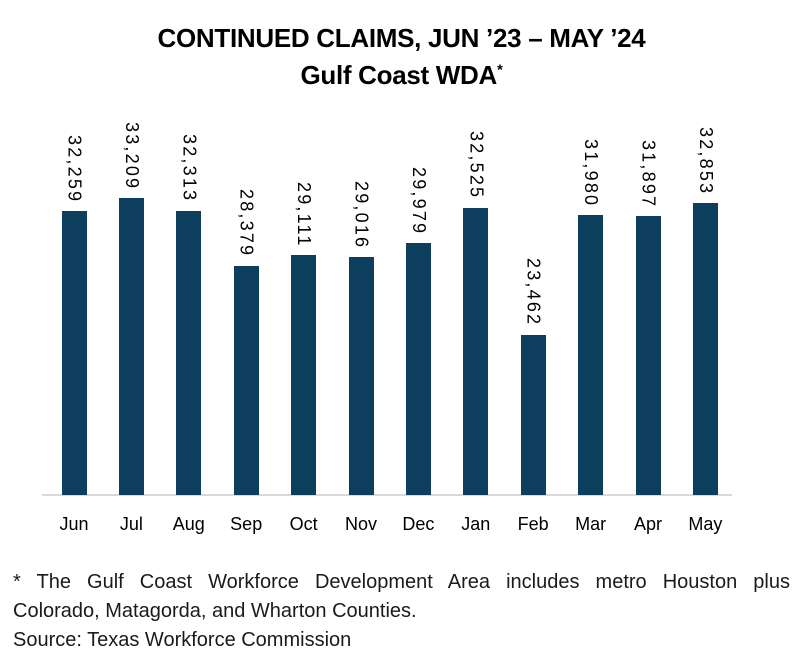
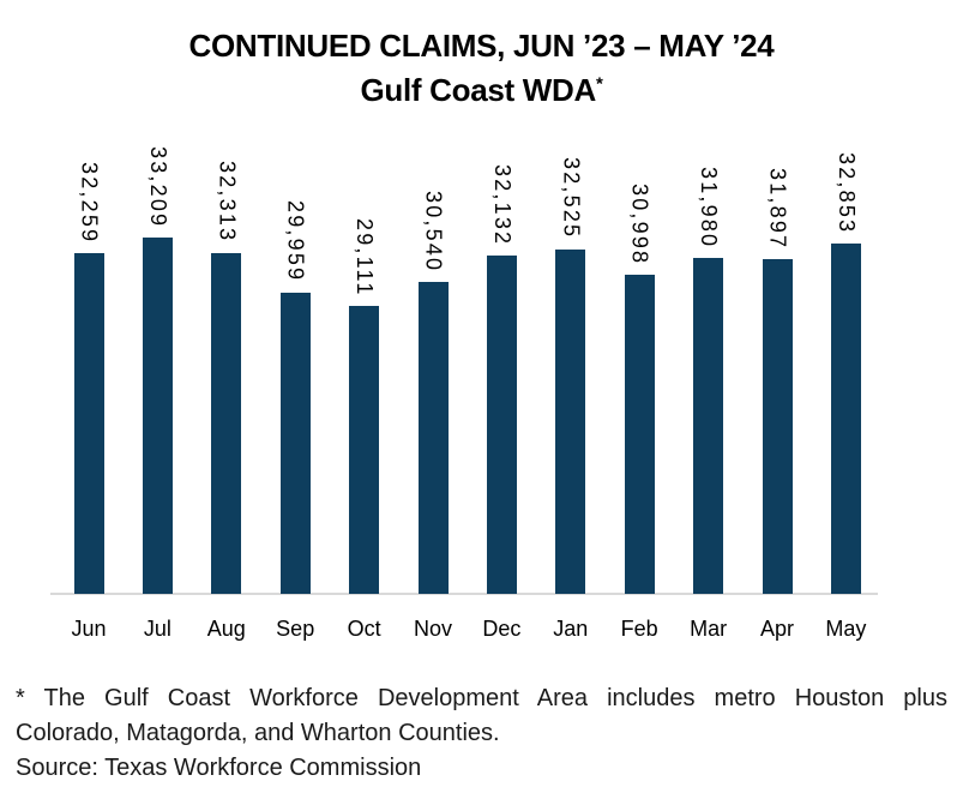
Sep: 28,379 -> 29,959
Nov: 29,016 -> 30,540
Dec: 29,979 -> 32,132
Feb: 23,462 -> 30,998
